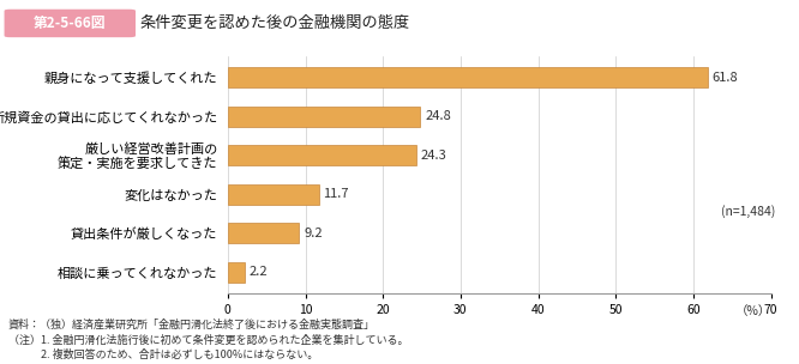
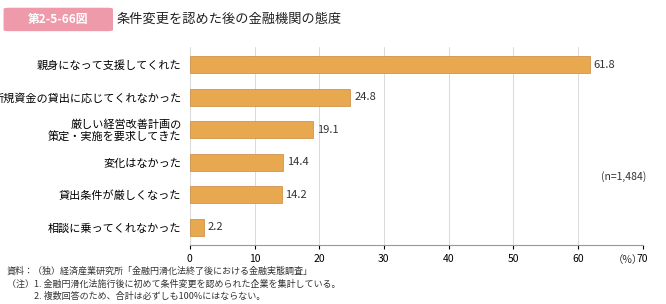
厳しい経営改善計画の 策定・実施を要求してきた: 24.3 -> 19.1
変化はなかった: 11.7 -> 14.4
貸出条件が厳しくなった: 9.2 -> 14.2
